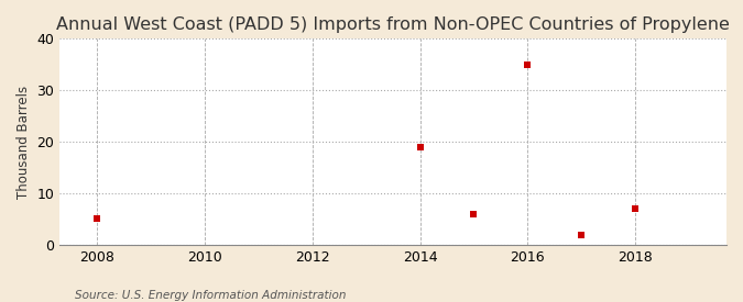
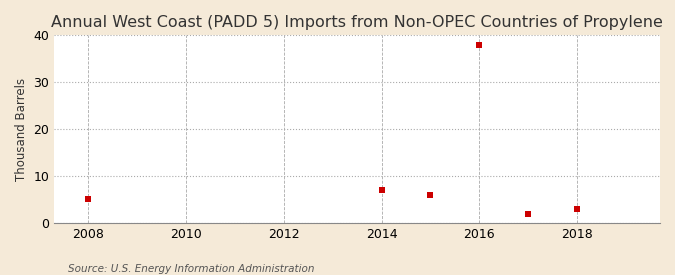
2014: 19 -> 7
2016: 35 -> 38
2018: 7 -> 3
